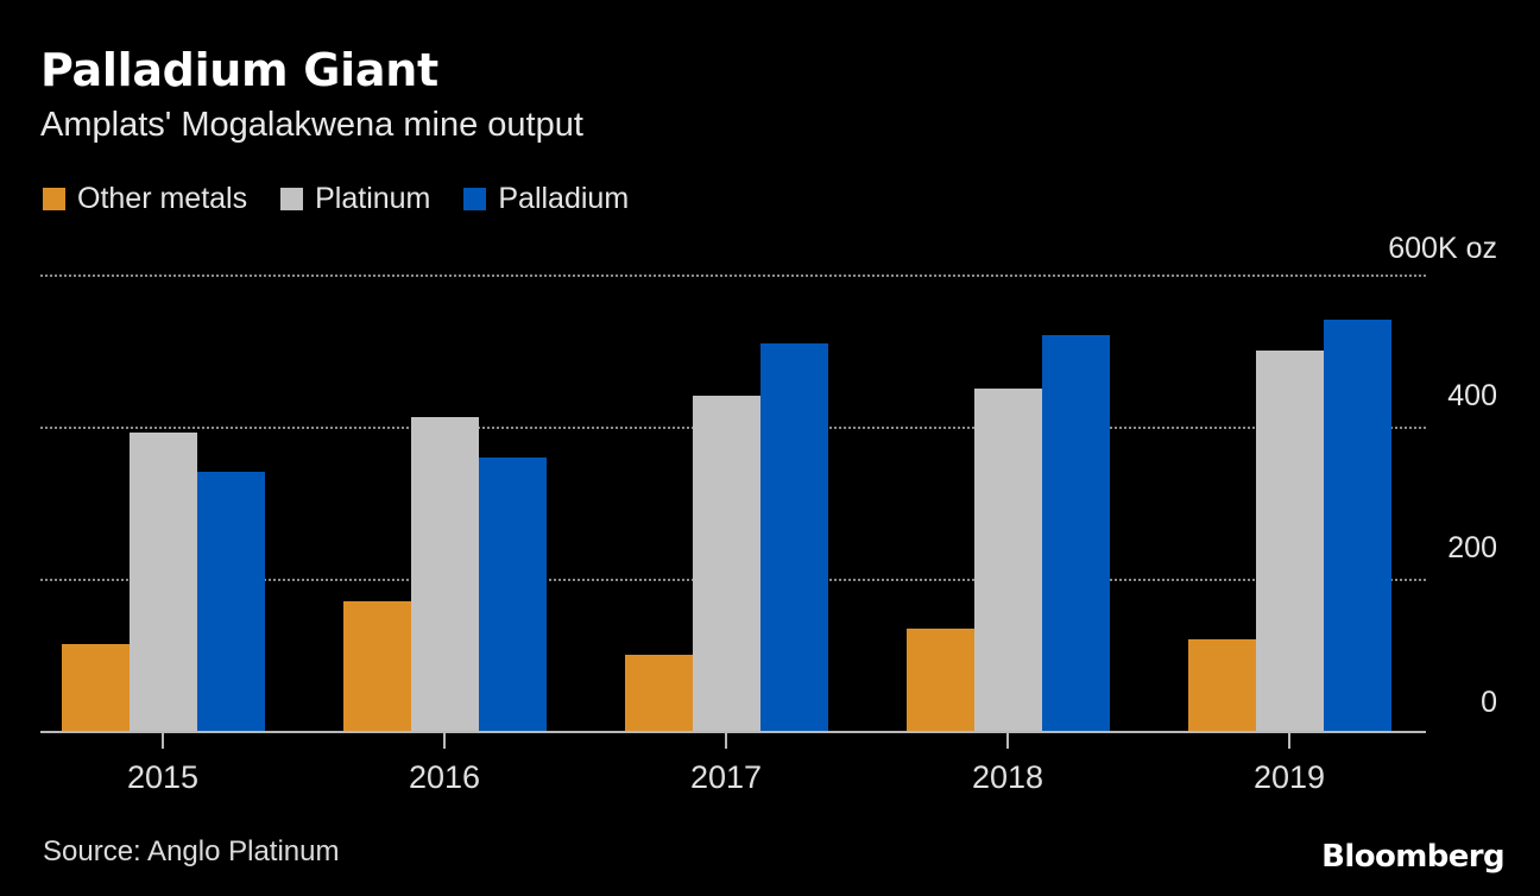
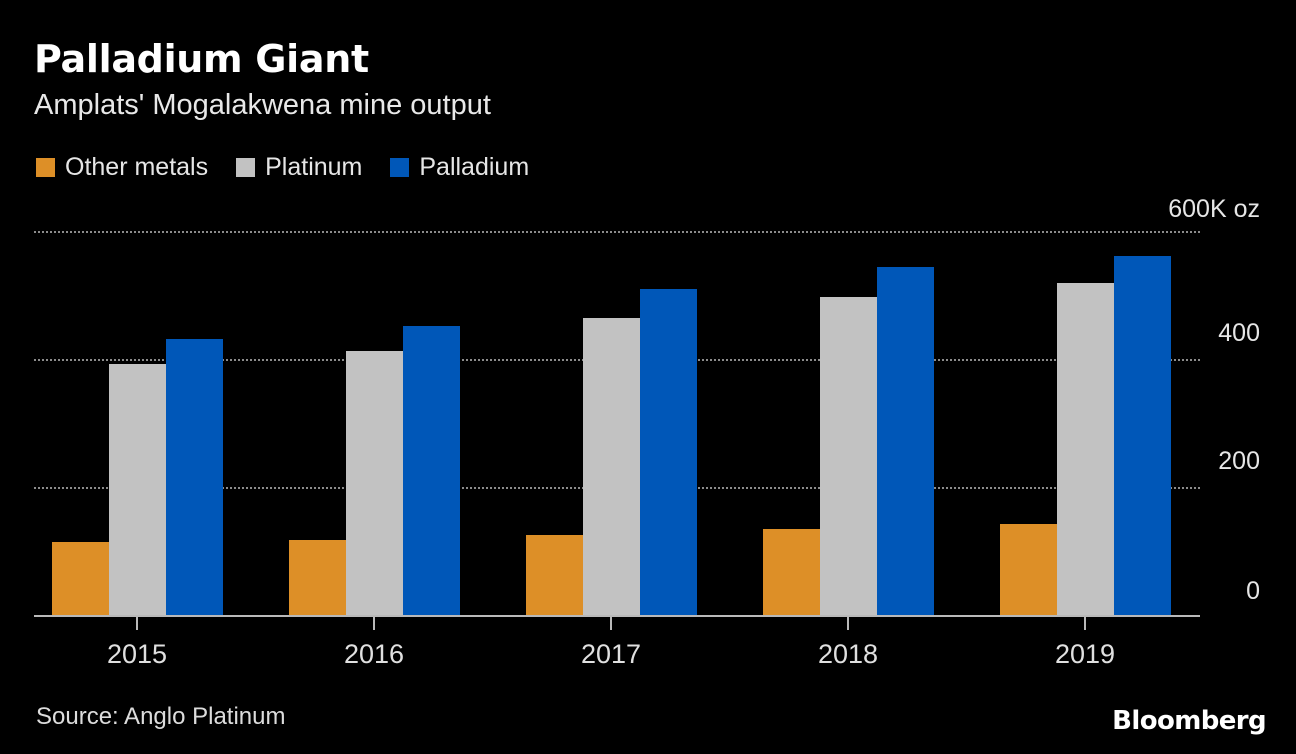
Palladium/2015: 340 -> 430
Other metals/2016: 170 -> 120
Palladium/2016: 360 -> 450
Other metals/2017: 100 -> 120
Platinum/2017: 440 -> 460
Platinum/2018: 450 -> 500
Palladium/2018: 520 -> 540
Other metals/2019: 120 -> 140
Platinum/2019: 500 -> 520
Palladium/2019: 540 -> 560
